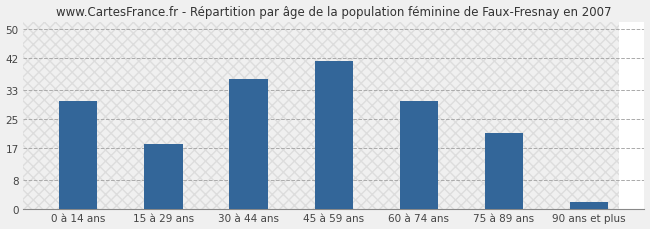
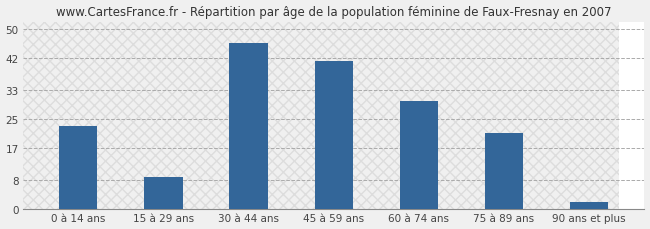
0 à 14 ans: 30 -> 23
15 à 29 ans: 18 -> 9
30 à 44 ans: 36 -> 46
